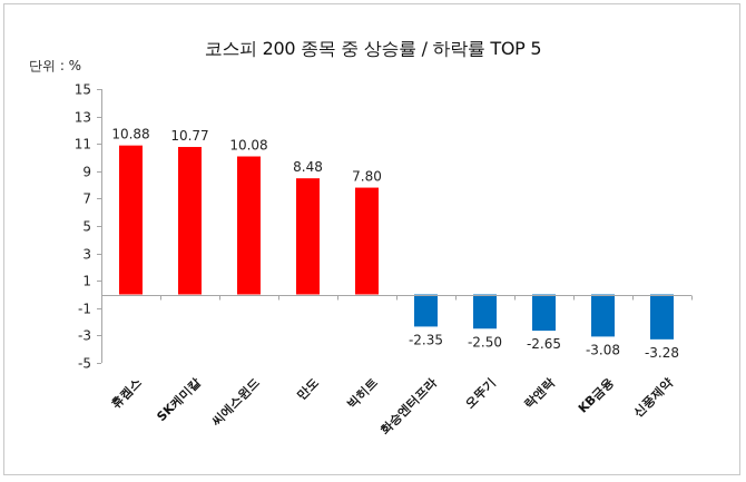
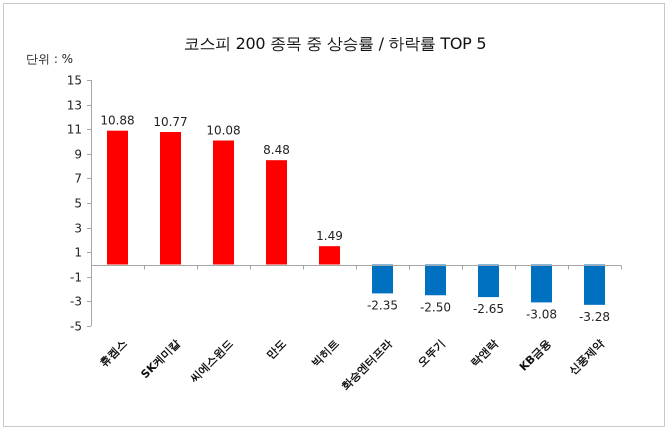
빅히트: 7.80 -> 1.49
